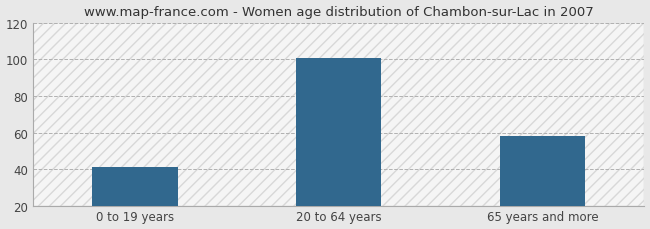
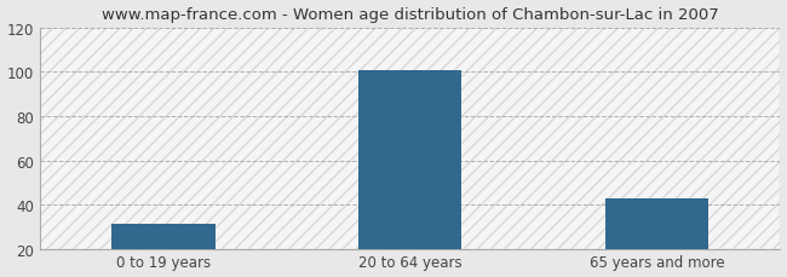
0 to 19 years: 41 -> 31
65 years and more: 58 -> 43
